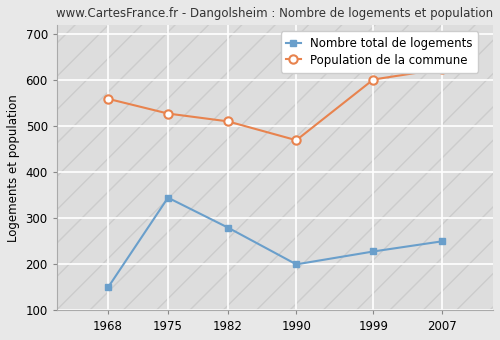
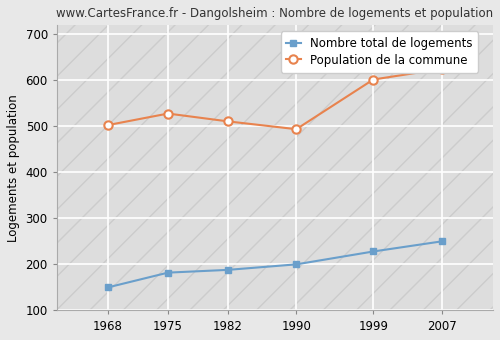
Population de la commune/1968: 560 -> 503
Nombre total de logements/1975: 345 -> 182
Nombre total de logements/1982: 280 -> 188
Population de la commune/1990: 470 -> 494
